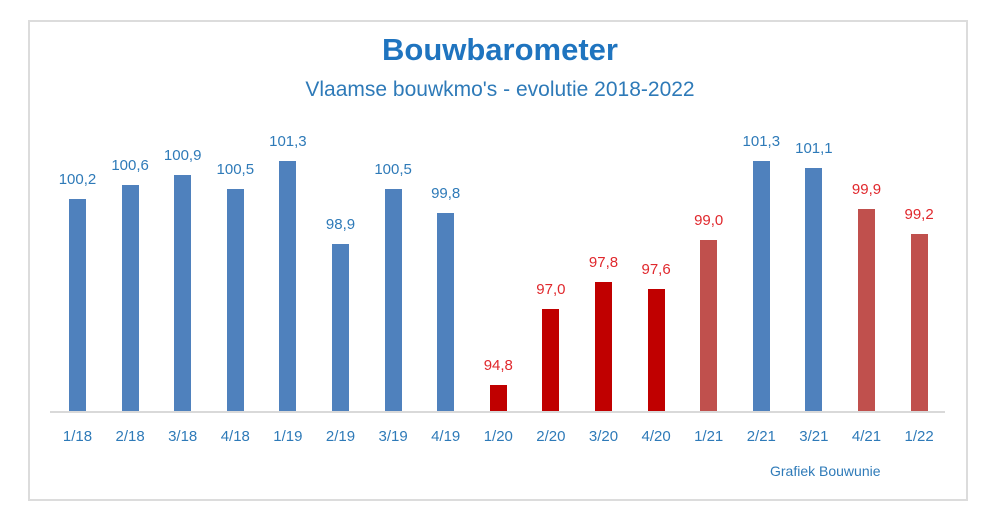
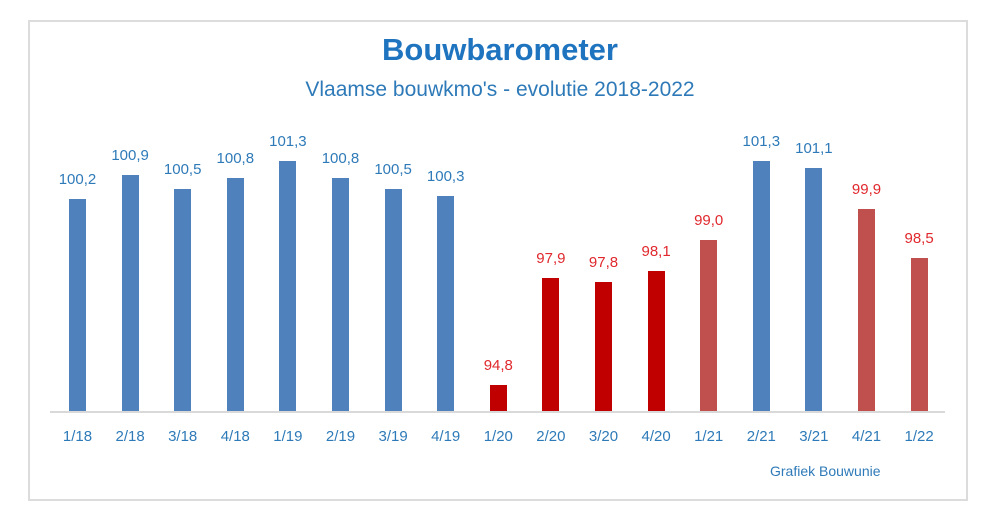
2/18: 100,6 -> 100,9
3/18: 100,9 -> 100,5
4/18: 100,5 -> 100,8
2/19: 98,9 -> 100,8
4/19: 99,8 -> 100,3
2/20: 97,0 -> 97,9
4/20: 97,6 -> 98,1
1/22: 99,2 -> 98,5
